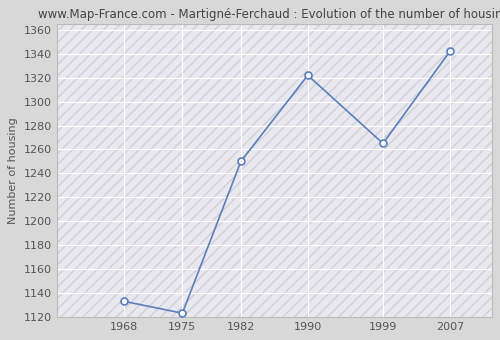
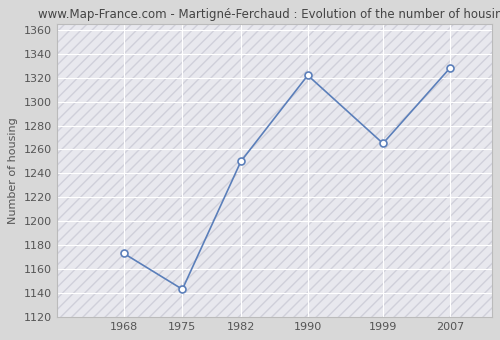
1968: 1133 -> 1173
1975: 1123 -> 1143
2007: 1342 -> 1328
